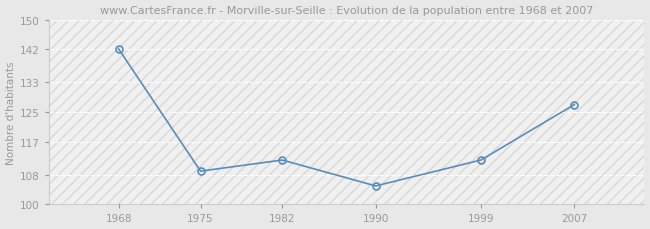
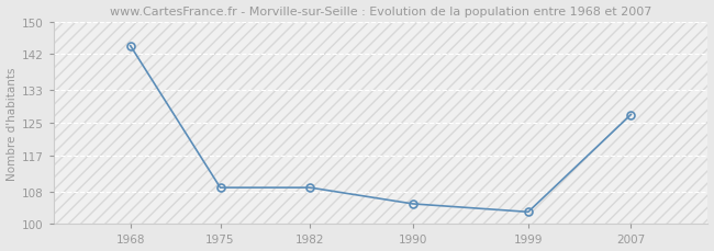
1968: 142 -> 144
1982: 112 -> 109
1999: 112 -> 103
